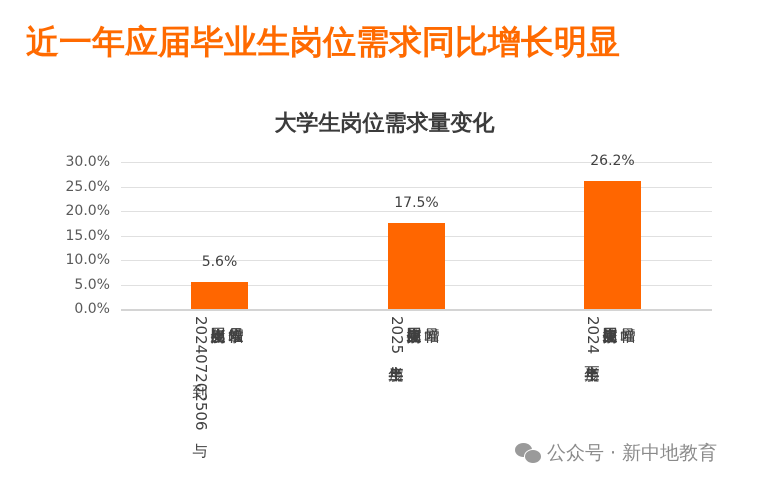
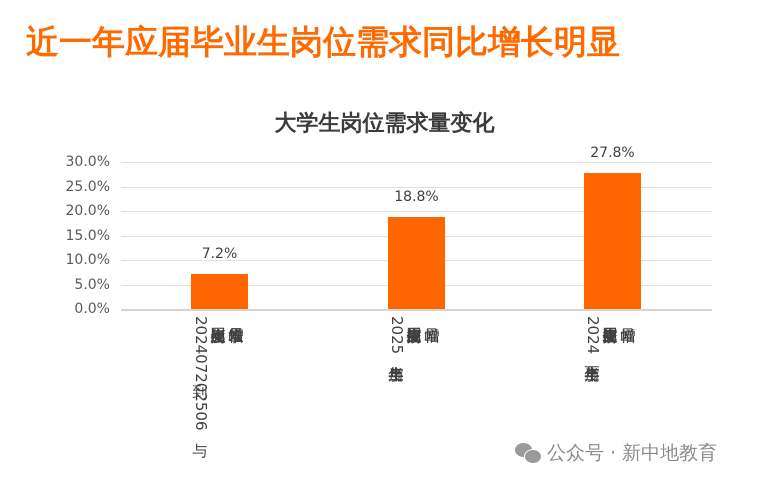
202407到202506与上年度同比应届生岗位需求量增幅: 5.6% -> 7.2%
2025上半年与上年度同比应届生岗位需求量增幅: 17.5% -> 18.8%
2024下半年与上年度同比应届生岗位需求量增幅: 26.2% -> 27.8%
